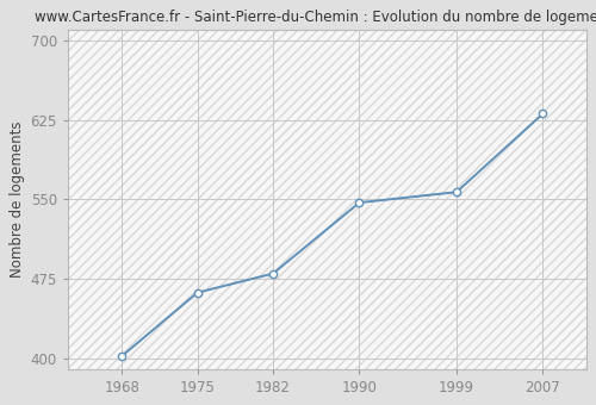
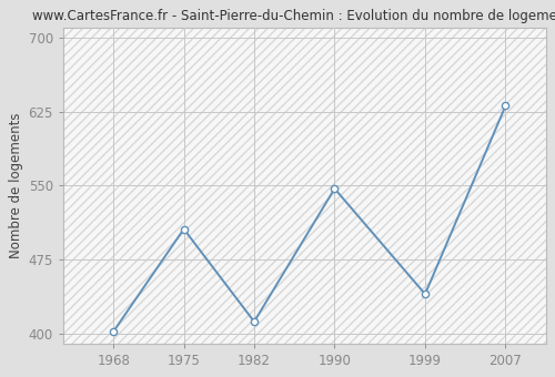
1975: 462 -> 506
1982: 480 -> 412
1999: 557 -> 440
